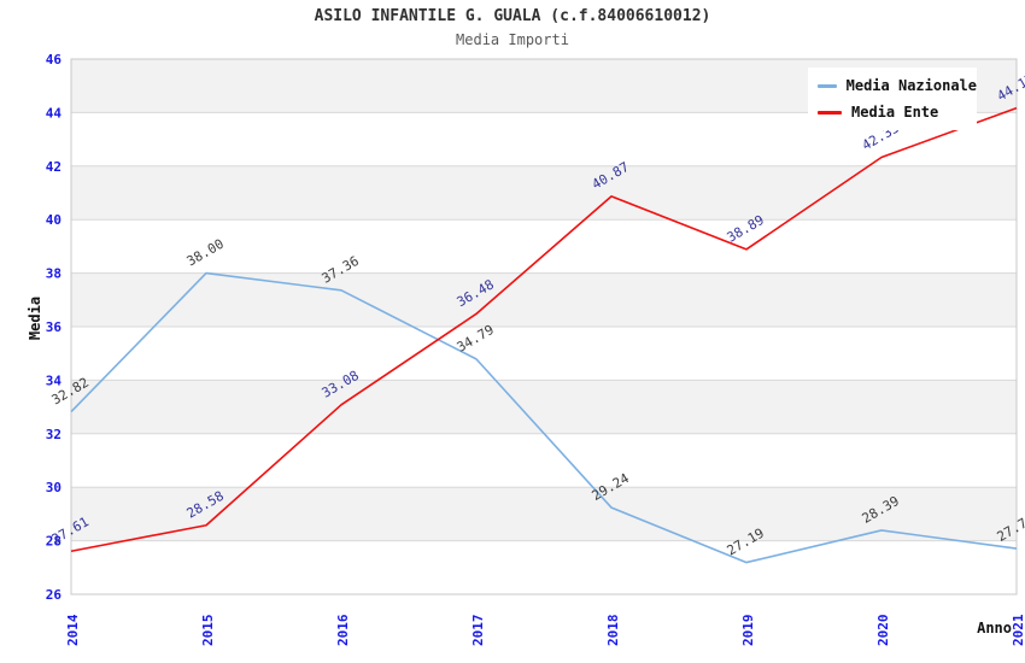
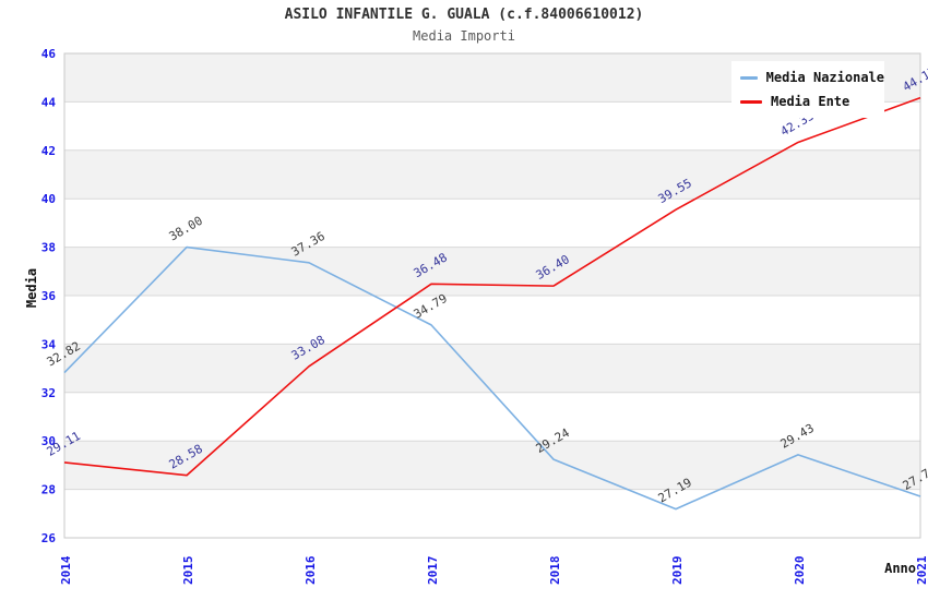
Media Ente/2014: 27.61 -> 29.11
Media Ente/2018: 40.87 -> 36.40
Media Ente/2019: 38.89 -> 39.55
Media Nazionale/2020: 28.39 -> 29.43
